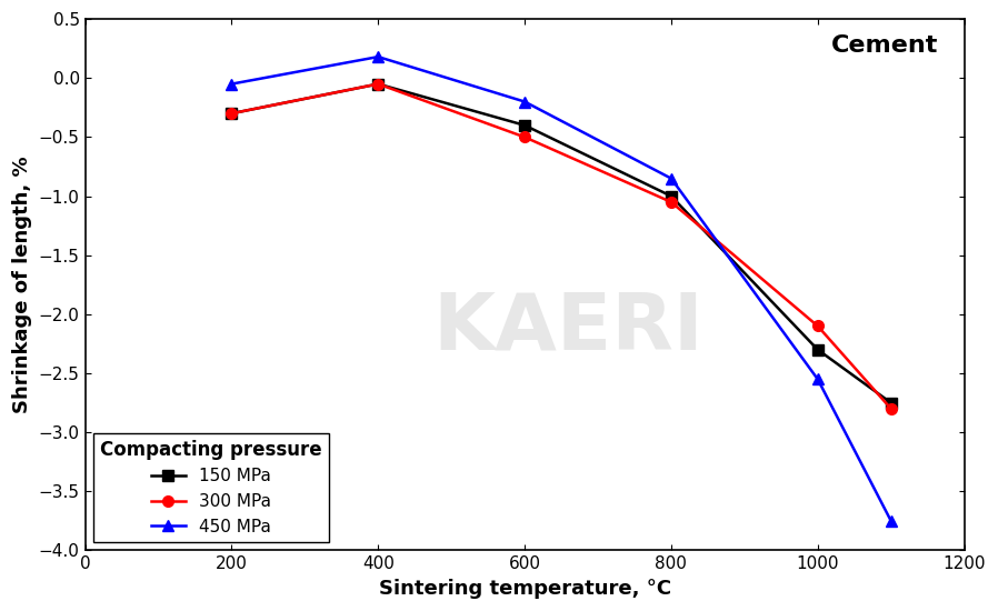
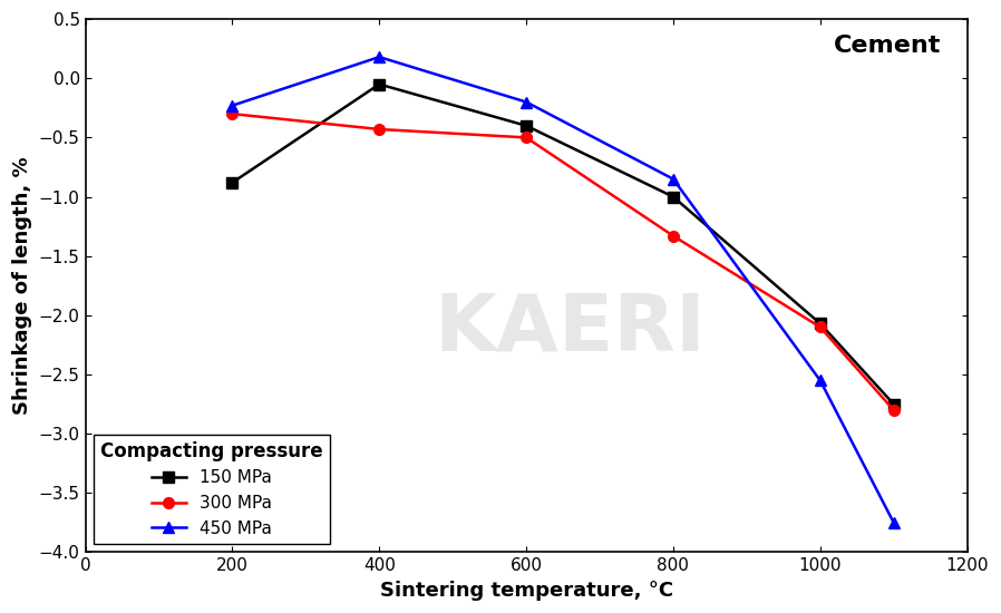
150 MPa/200: -0.30 -> -0.88
450 MPa/200: -0.05 -> -0.23
300 MPa/400: -0.05 -> -0.43
300 MPa/800: -1.05 -> -1.33
150 MPa/1000: -2.30 -> -2.07
